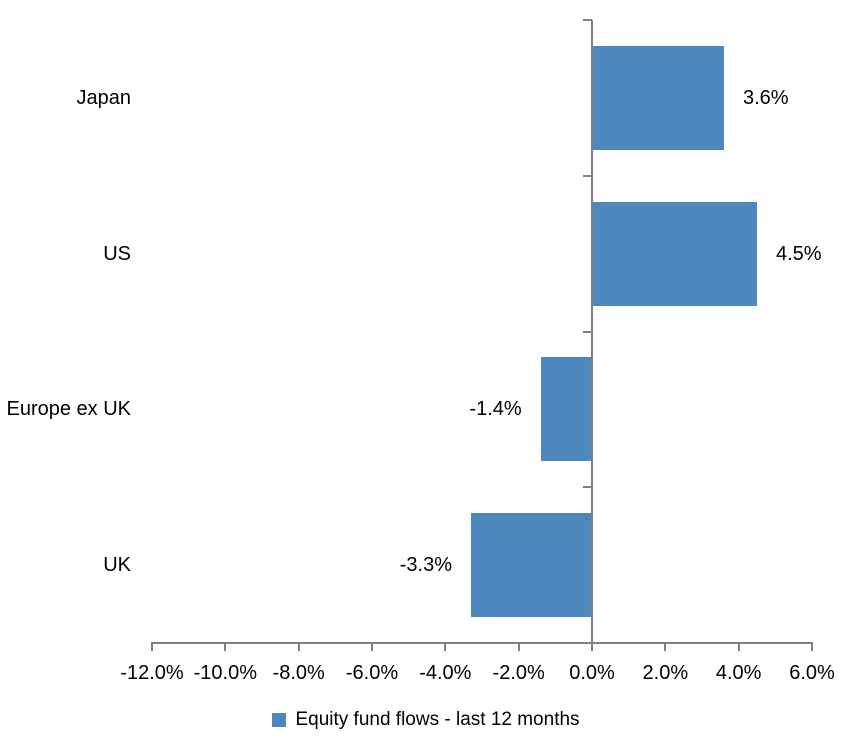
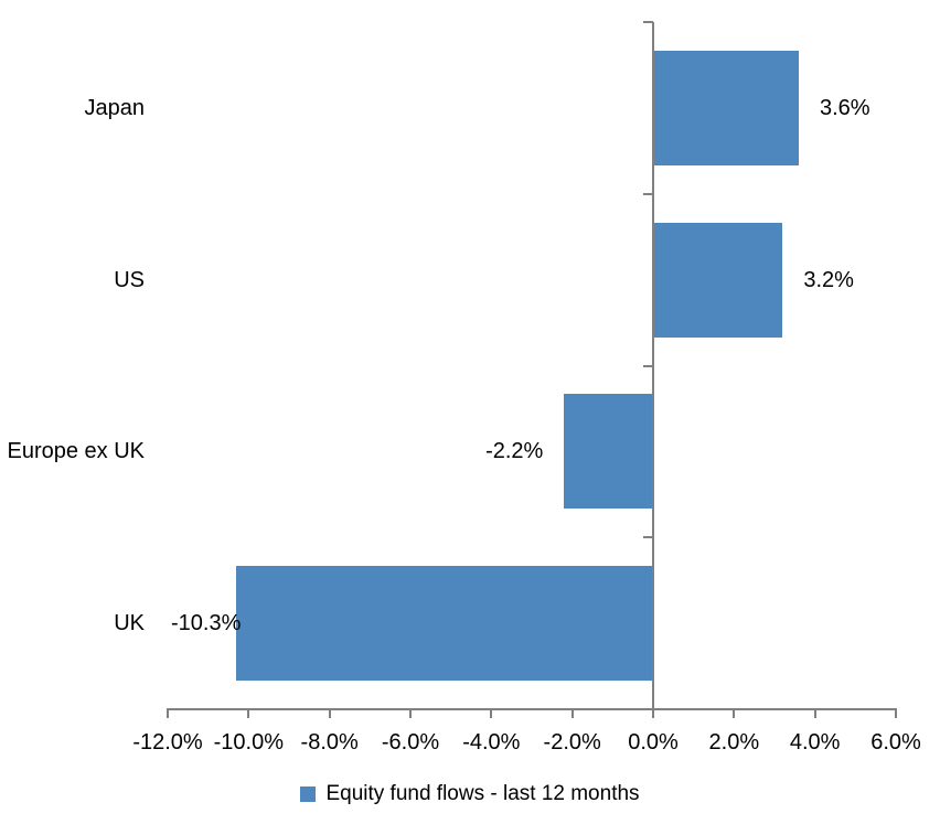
US: 4.5% -> 3.2%
Europe ex UK: -1.4% -> -2.2%
UK: -3.3% -> -10.3%
